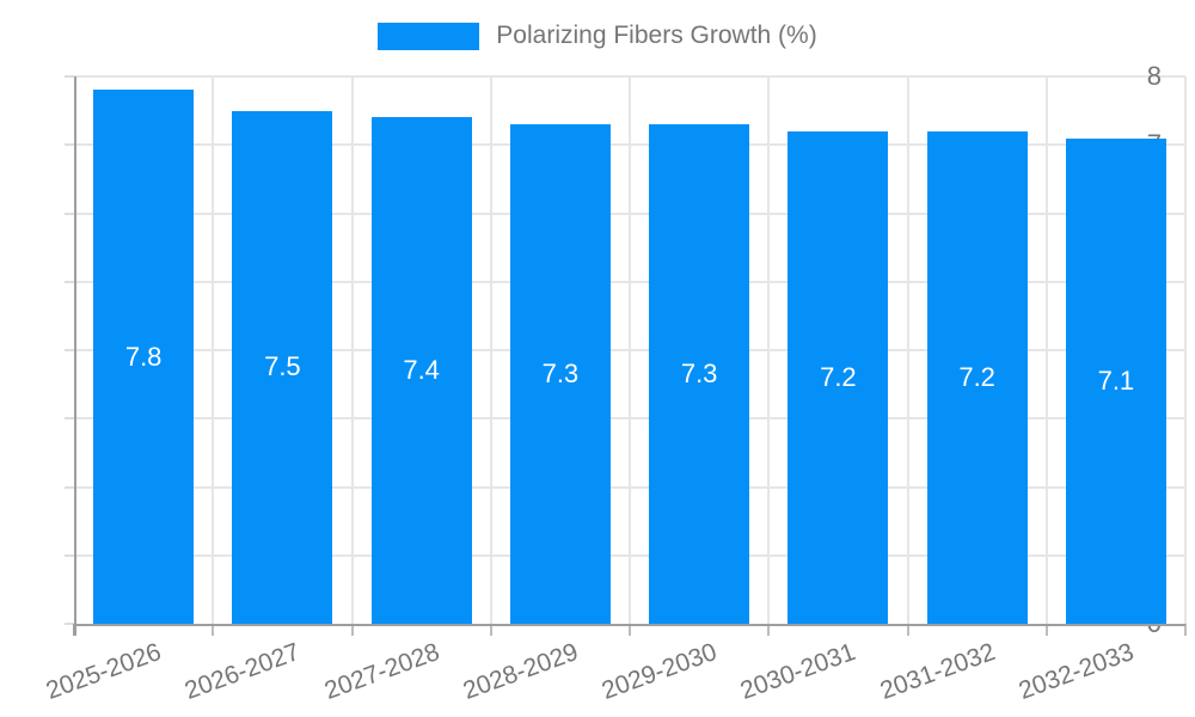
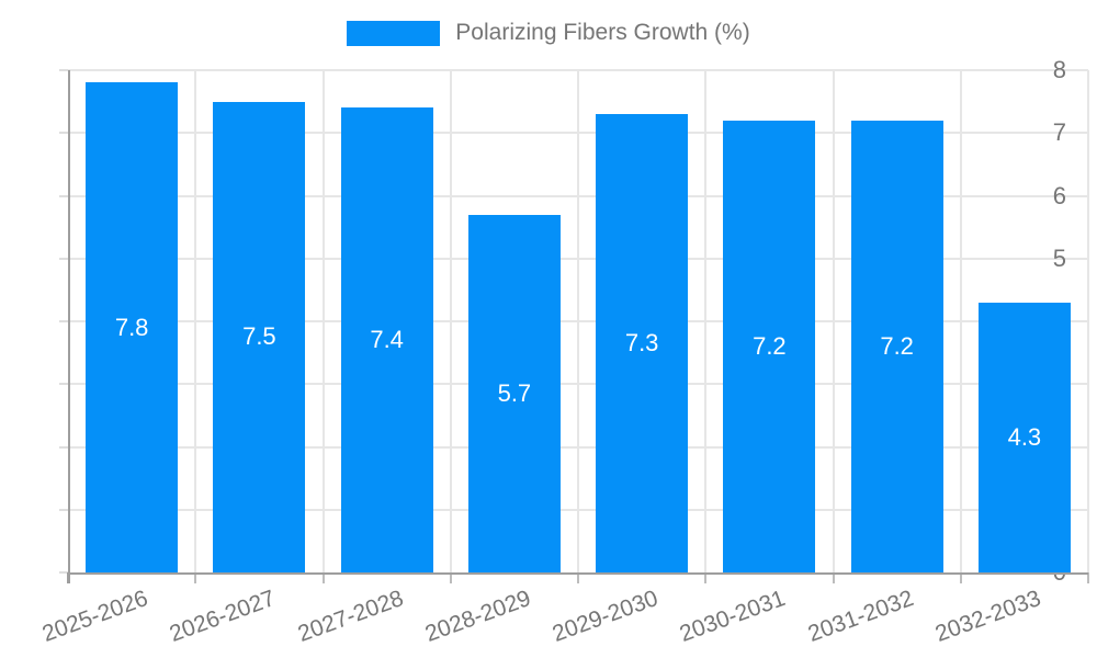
2028-2029: 7.3 -> 5.7
2032-2033: 7.1 -> 4.3
